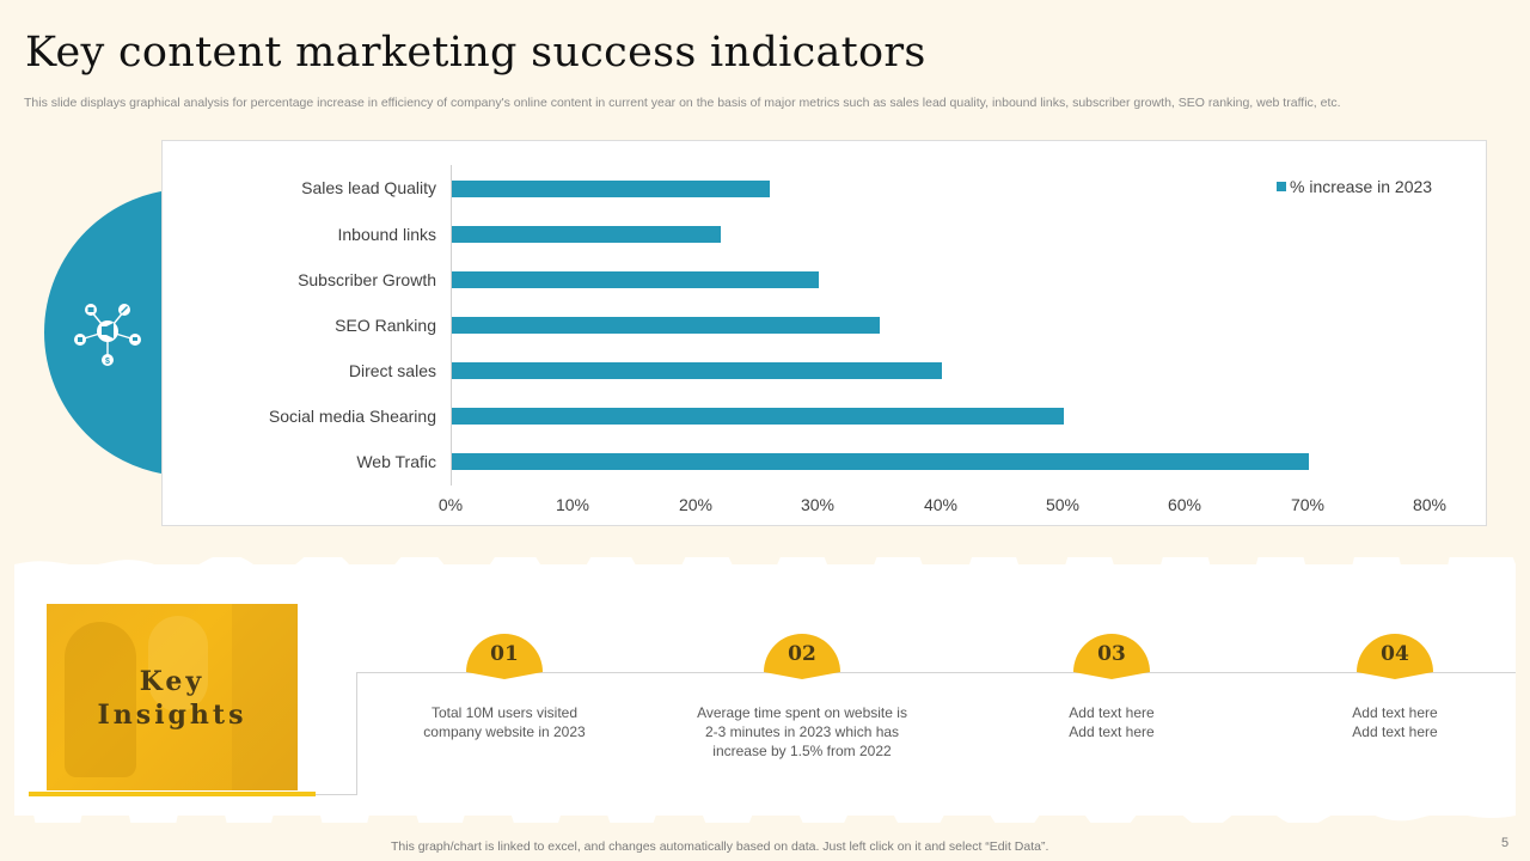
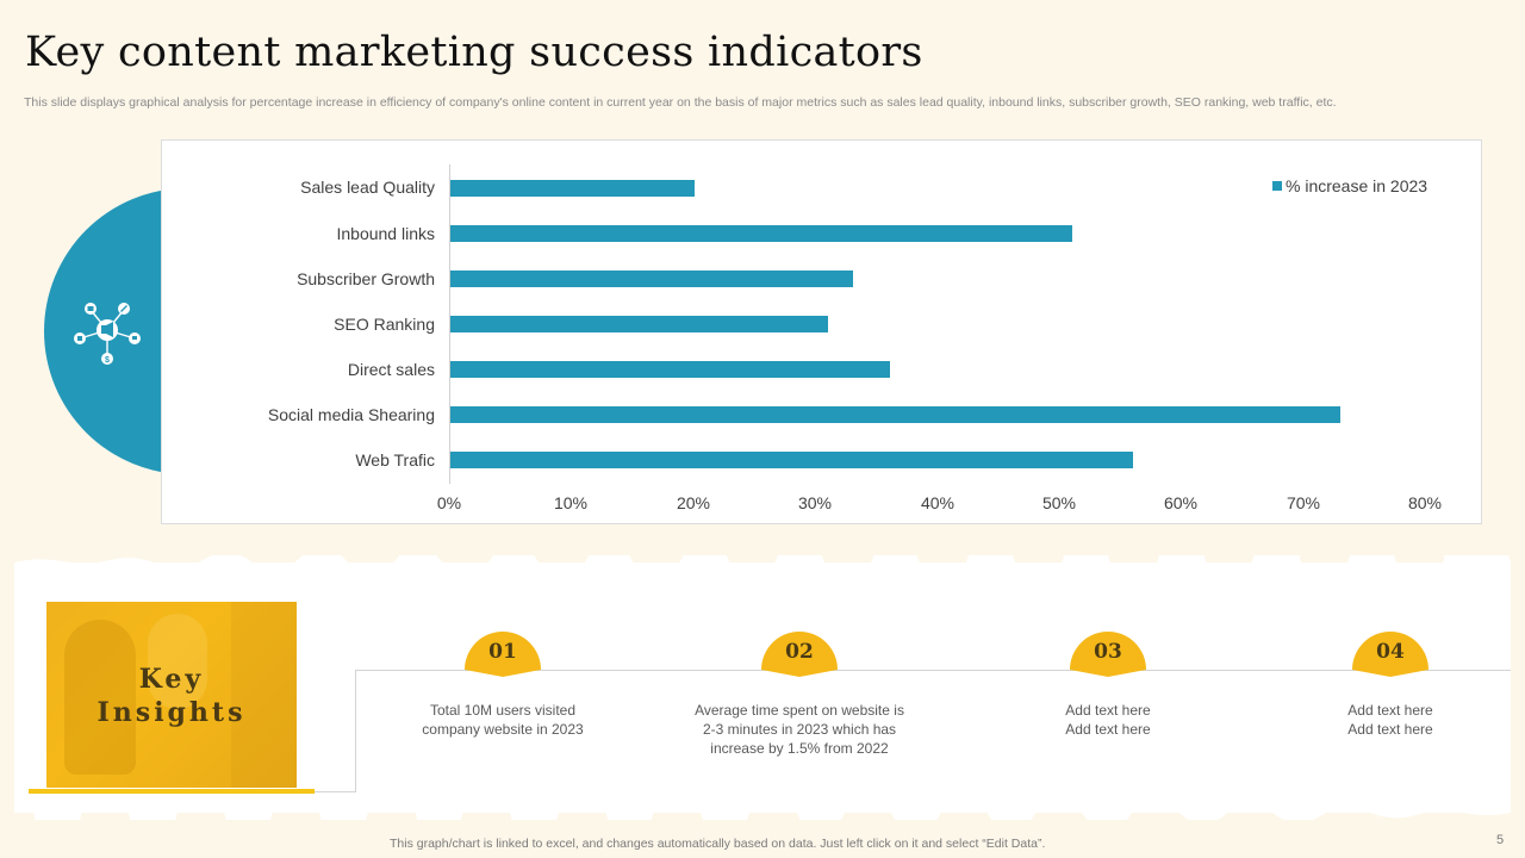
Sales lead Quality: 26% -> 20%
Inbound links: 22% -> 51%
Subscriber Growth: 30% -> 33%
SEO Ranking: 35% -> 31%
Direct sales: 40% -> 36%
Social media Shearing: 50% -> 73%
Web Trafic: 70% -> 56%
